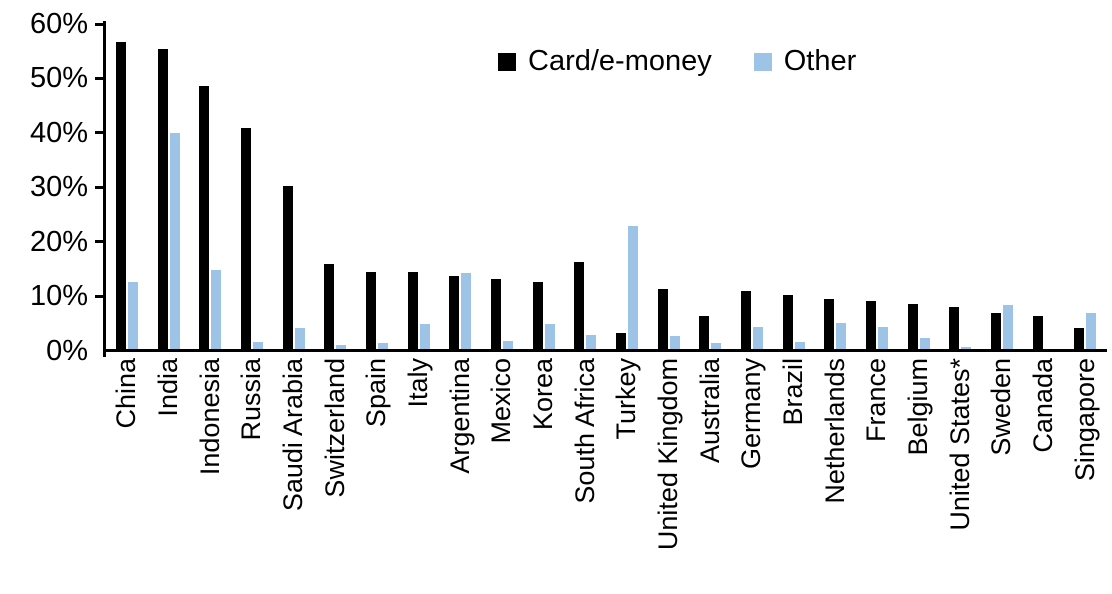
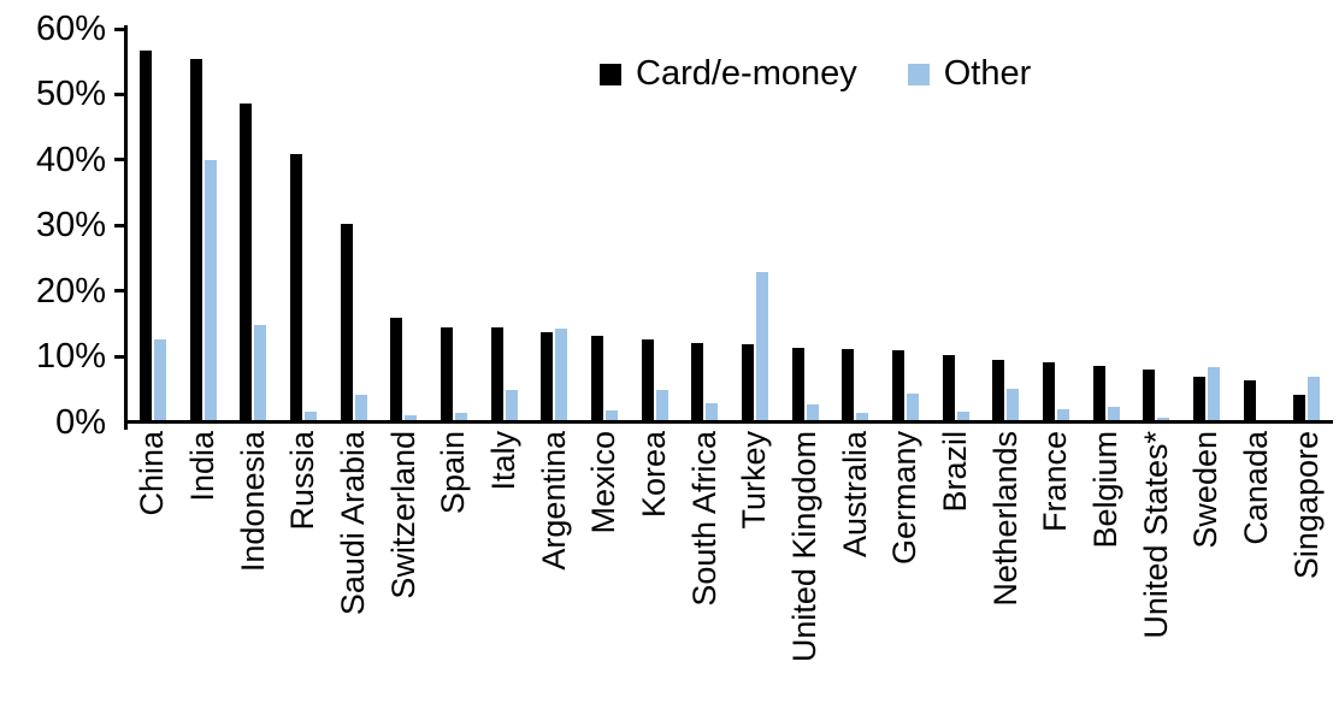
Card/e-money/South Africa: 16% -> 12%
Card/e-money/Turkey: 3% -> 12%
Card/e-money/Australia: 6% -> 11%
Other/France: 4% -> 2%
